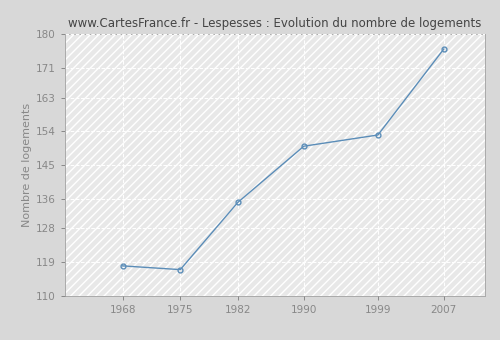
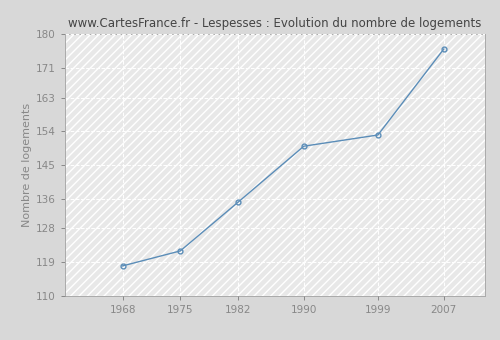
1975: 117 -> 122
